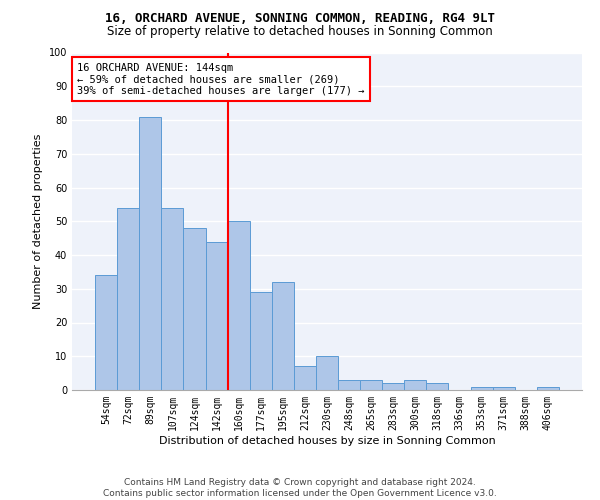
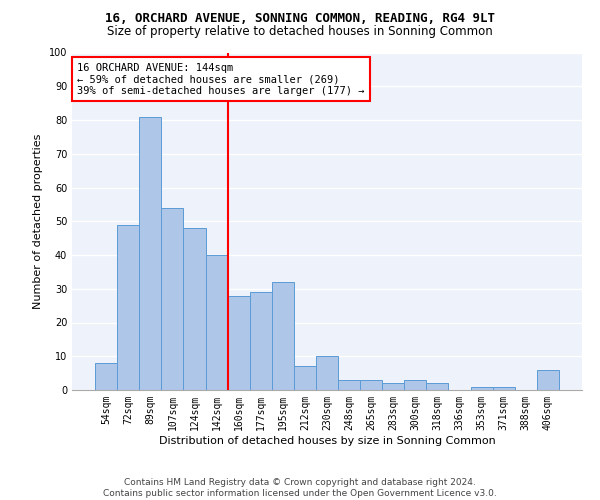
54sqm: 34 -> 8
72sqm: 54 -> 49
142sqm: 44 -> 40
160sqm: 50 -> 28
406sqm: 1 -> 6
